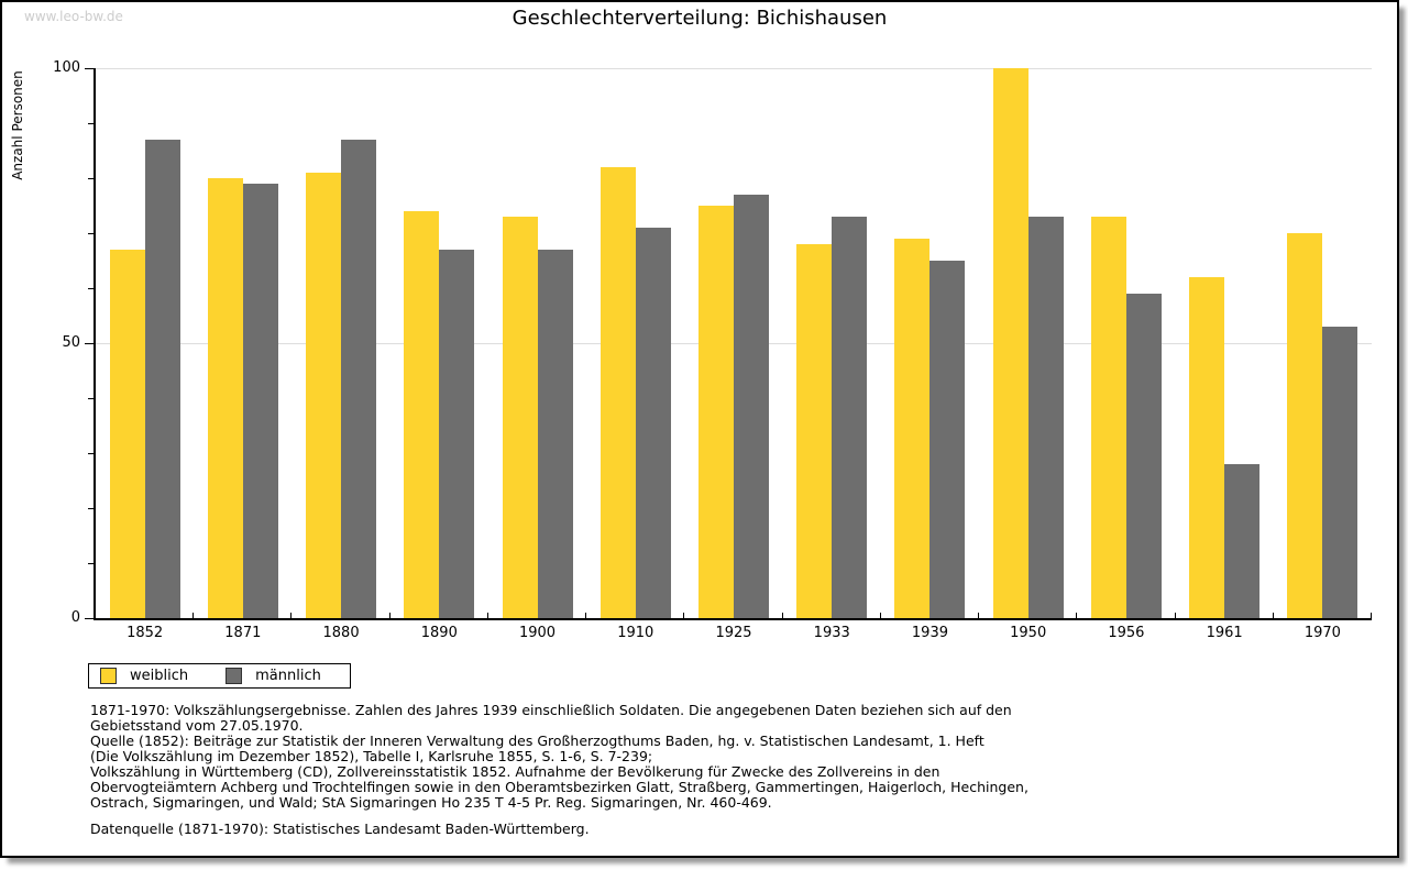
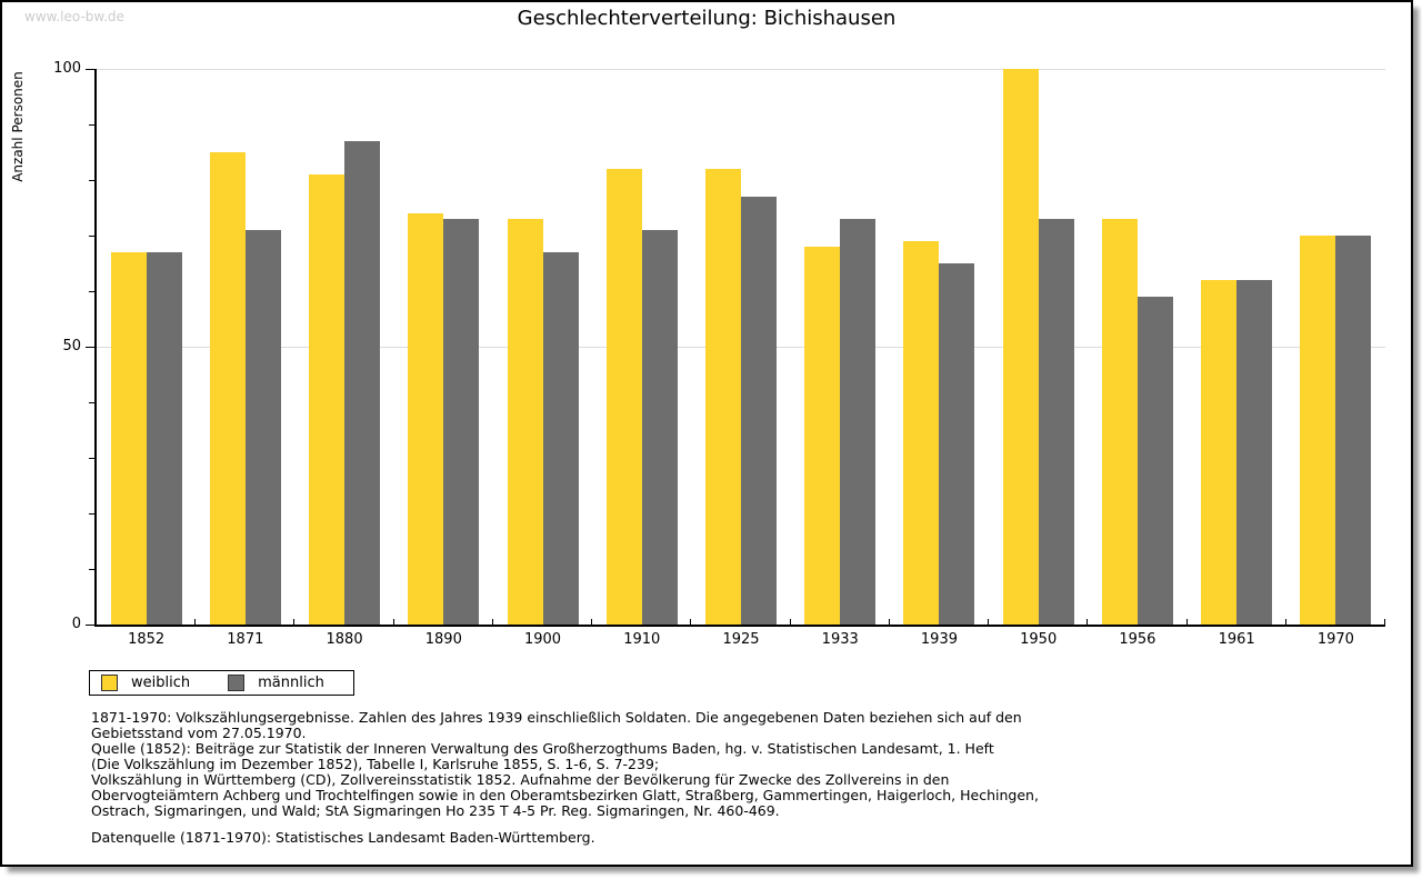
männlich/1852: 87 -> 67
weiblich/1871: 80 -> 85
männlich/1871: 79 -> 71
männlich/1890: 67 -> 73
weiblich/1925: 75 -> 82
männlich/1961: 28 -> 62
männlich/1970: 53 -> 70
